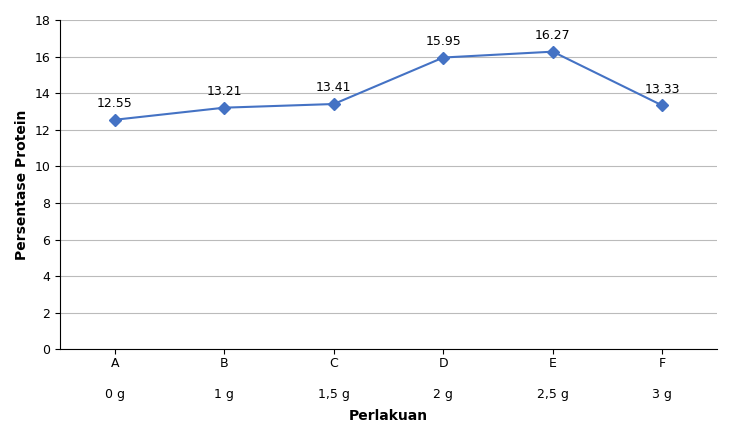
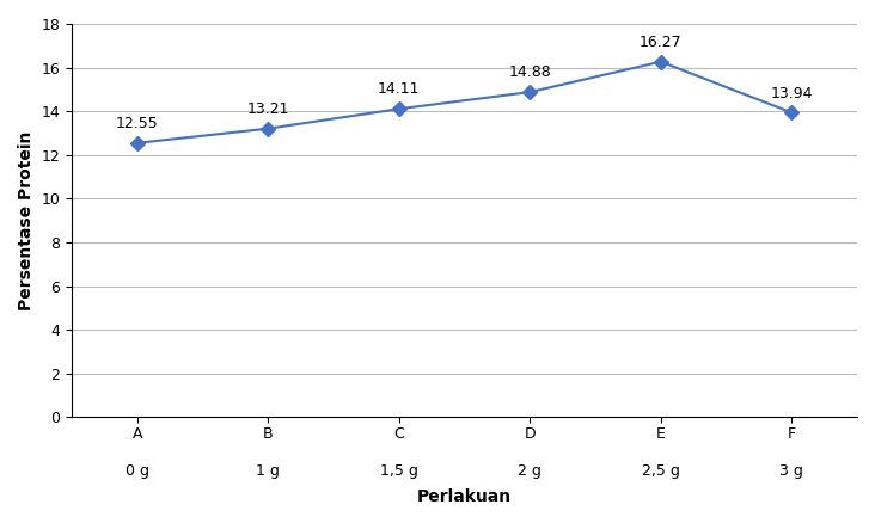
C: 13.41 -> 14.11
D: 15.95 -> 14.88
F: 13.33 -> 13.94
